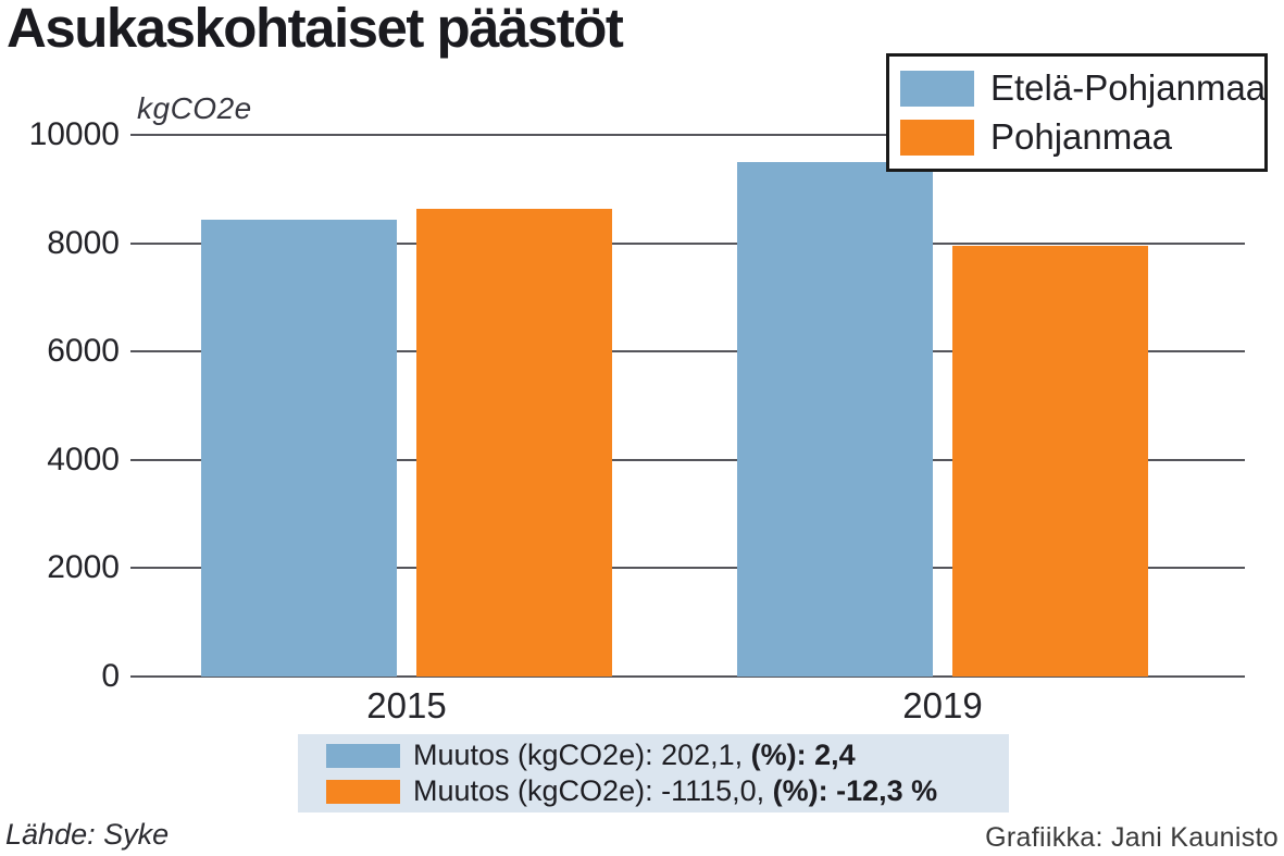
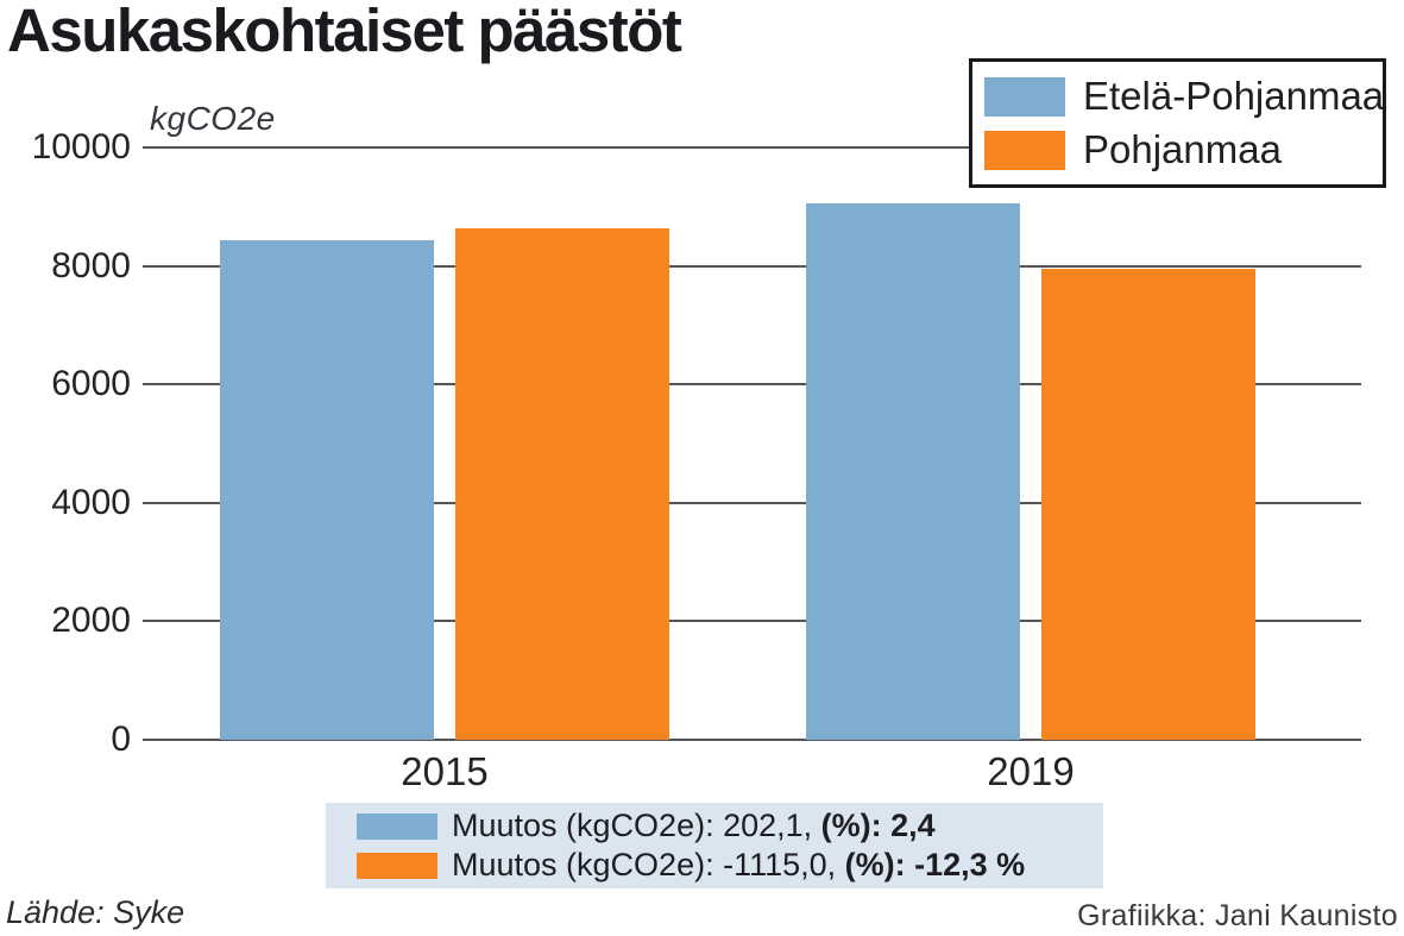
Etelä-Pohjanmaa/2019: 9500 -> 9100
